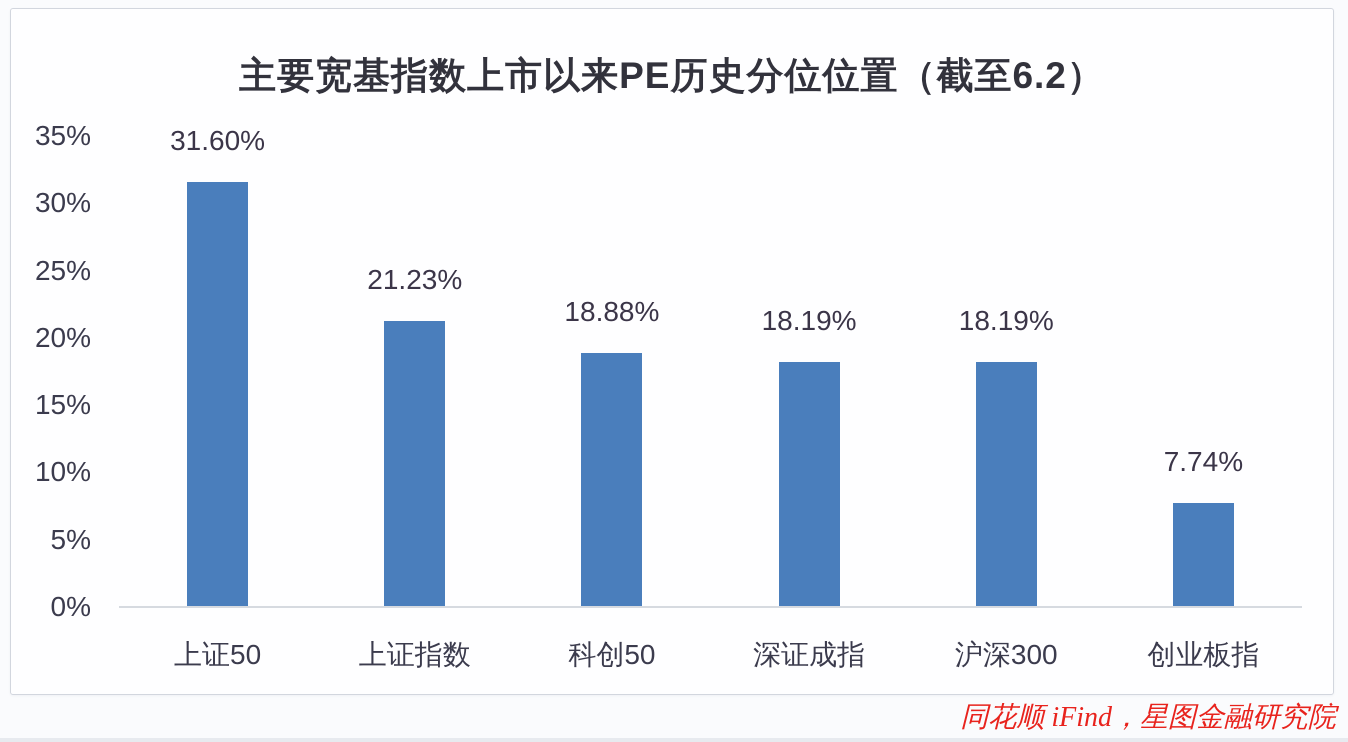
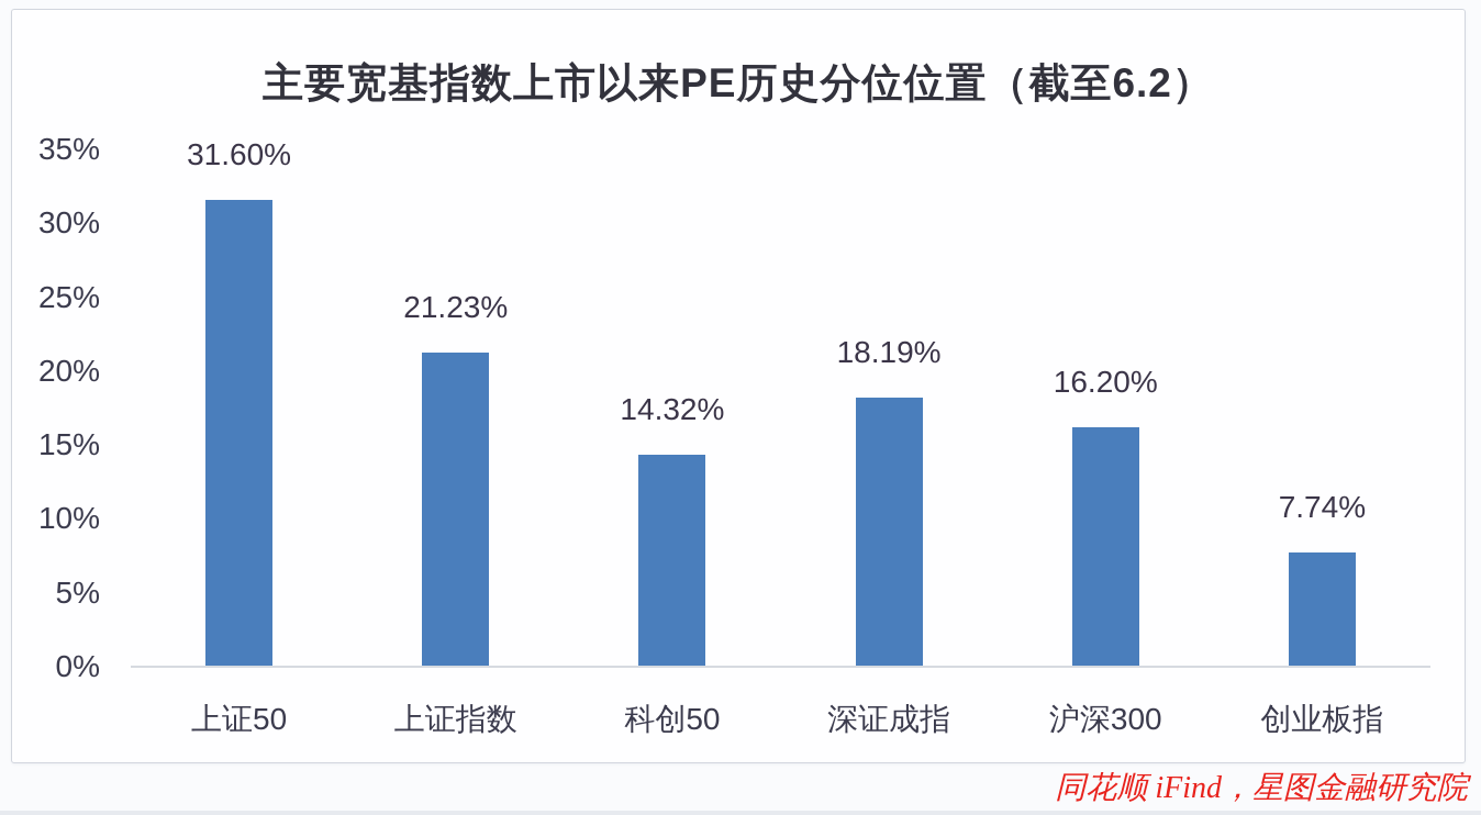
科创50: 18.88% -> 14.32%
沪深300: 18.19% -> 16.20%
